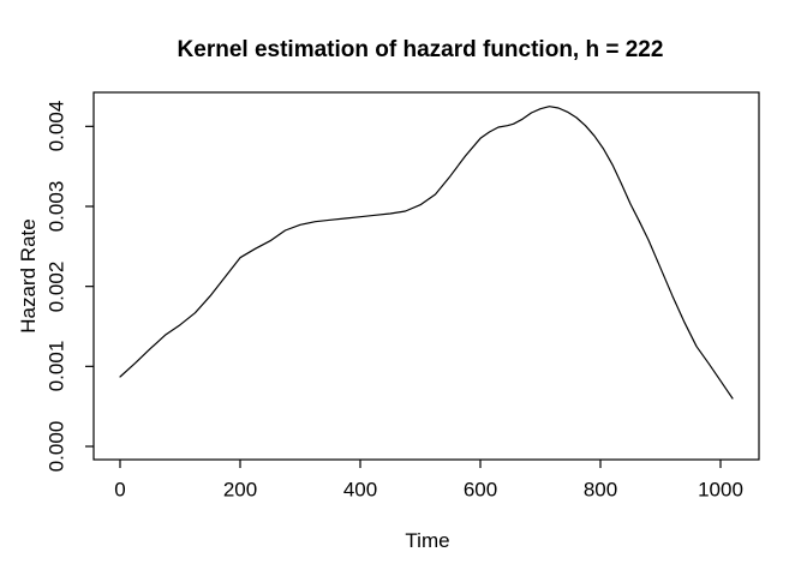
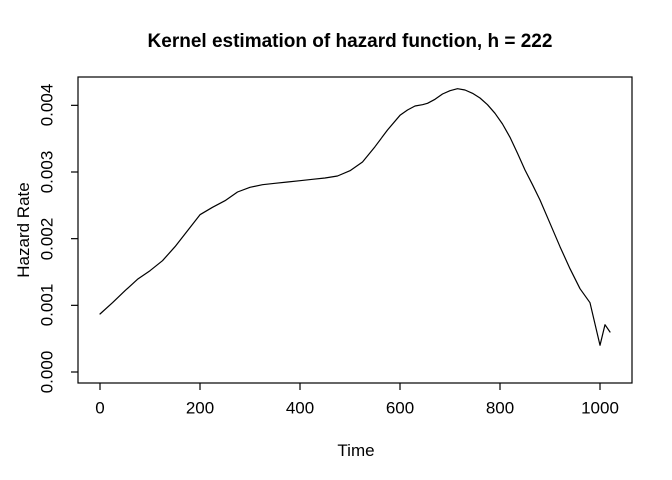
1000: 0.0008 -> 0.0004
